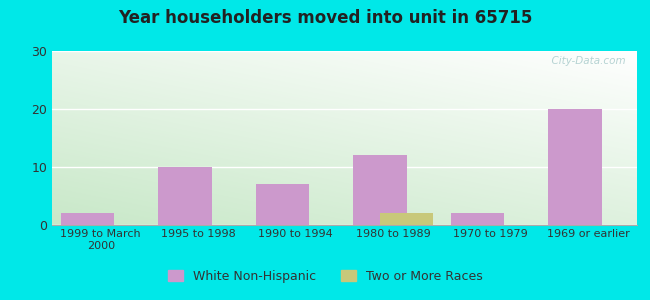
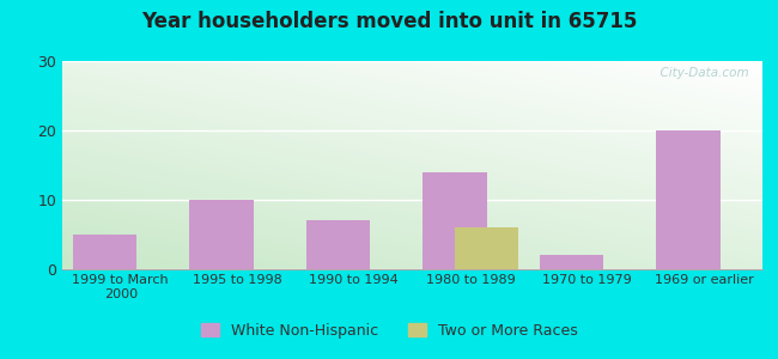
White Non-Hispanic/1999 to March 2000: 2 -> 5
White Non-Hispanic/1980 to 1989: 12 -> 14
Two or More Races/1980 to 1989: 2 -> 6
